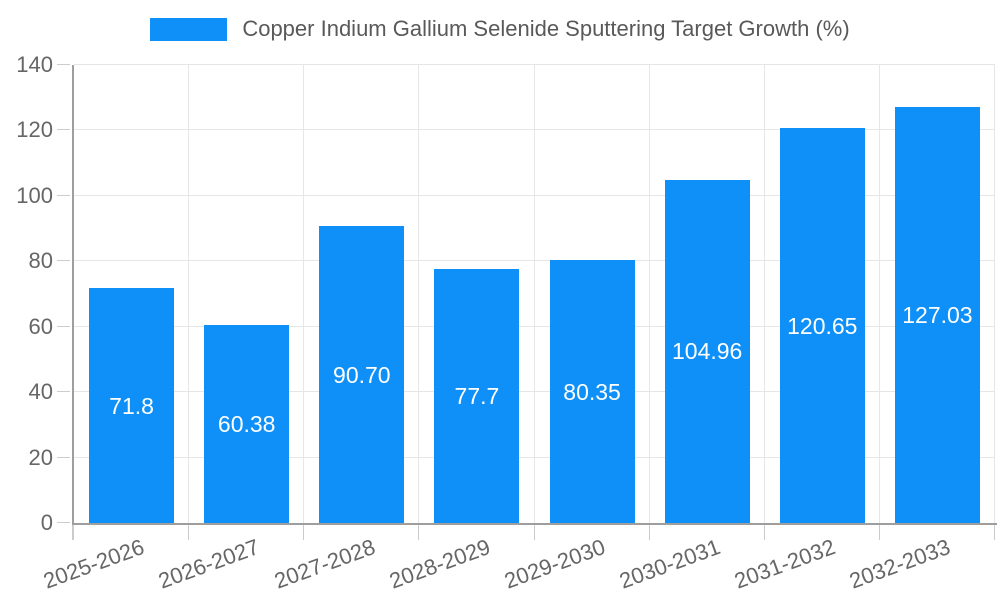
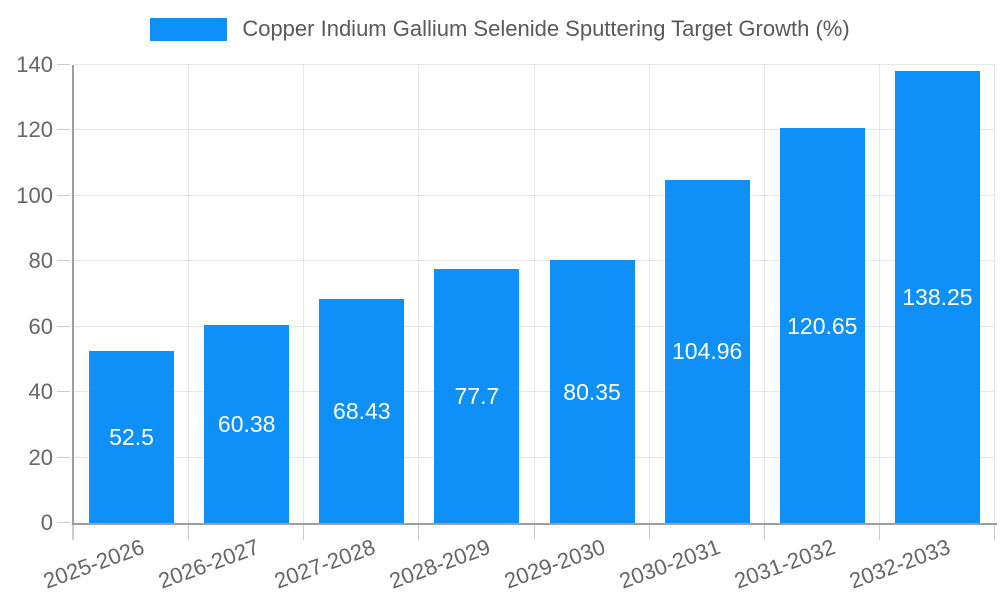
2025-2026: 71.8 -> 52.5
2027-2028: 90.70 -> 68.43
2032-2033: 127.03 -> 138.25
